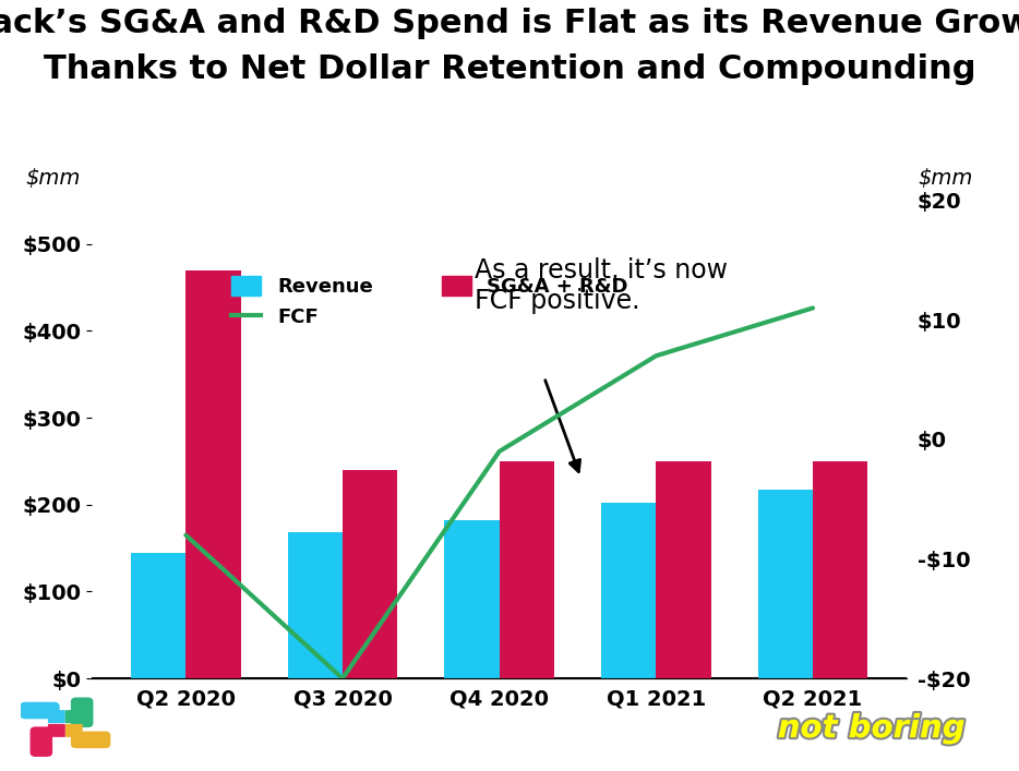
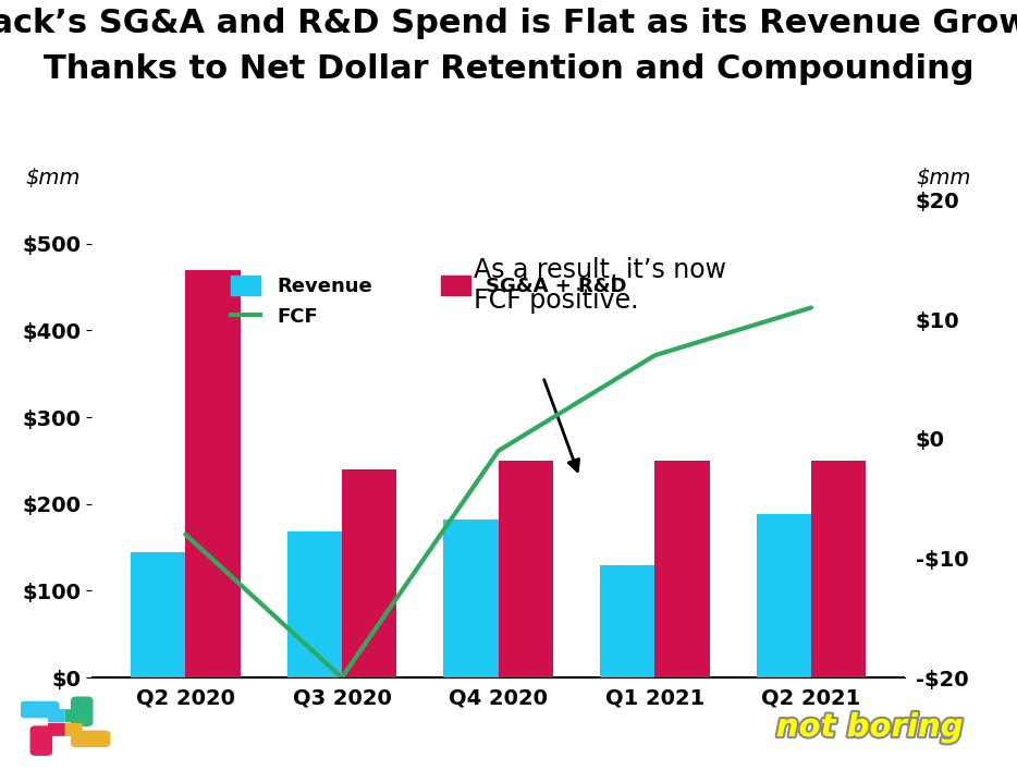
Revenue/Q1 2021: $202 -> $130
Revenue/Q2 2021: $217 -> $188
